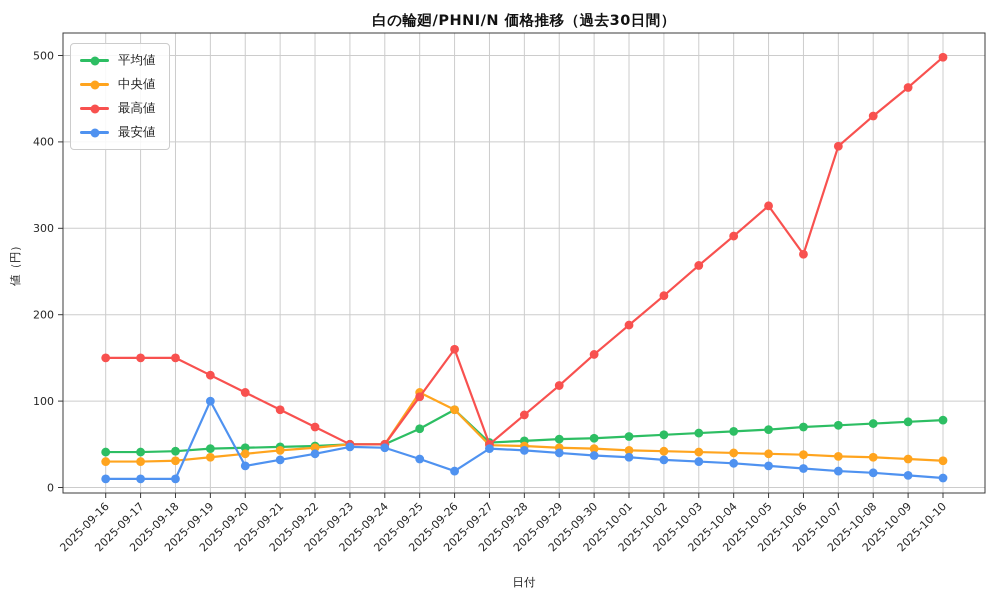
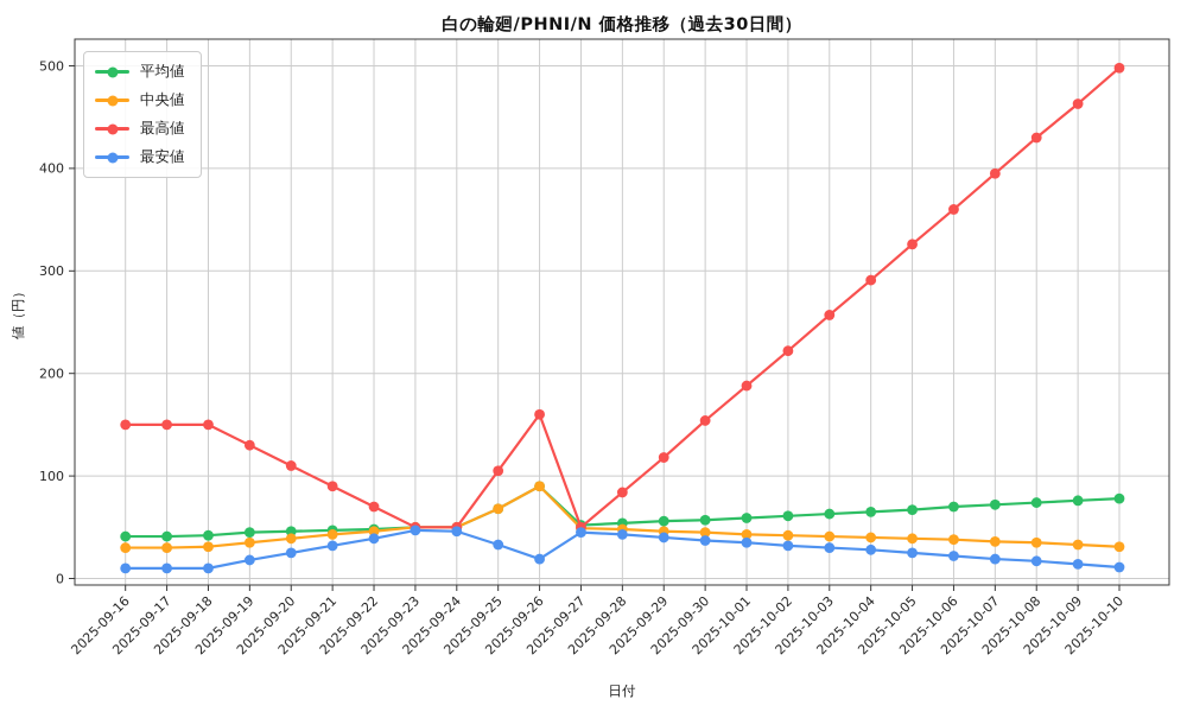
最安値/2025-09-19: 100 -> 20
中央値/2025-09-25: 110 -> 70
最高値/2025-10-06: 270 -> 360
